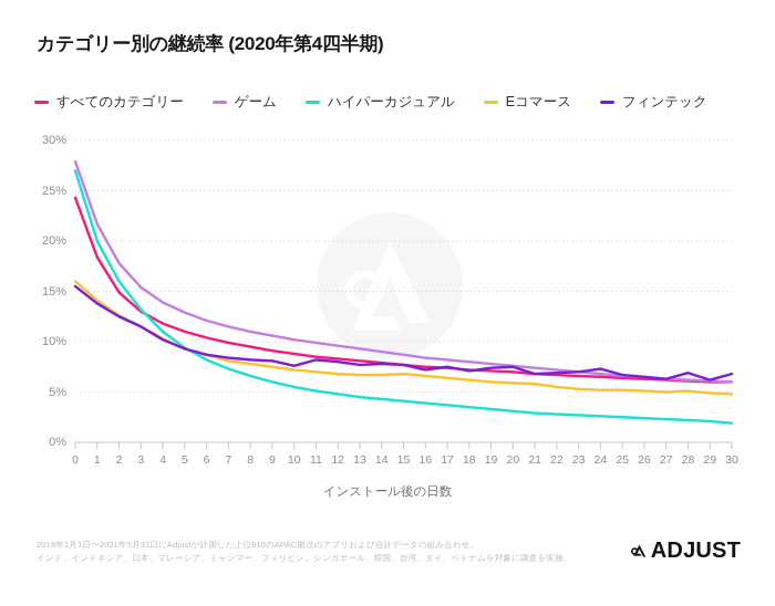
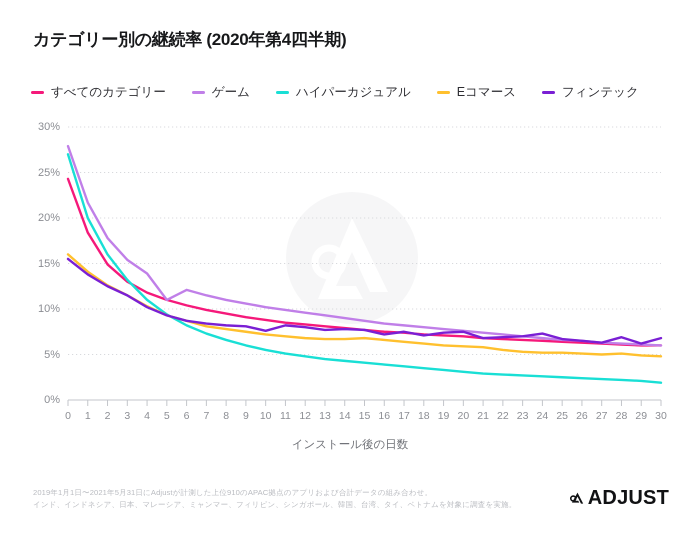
ゲーム/5: 13% -> 11%
